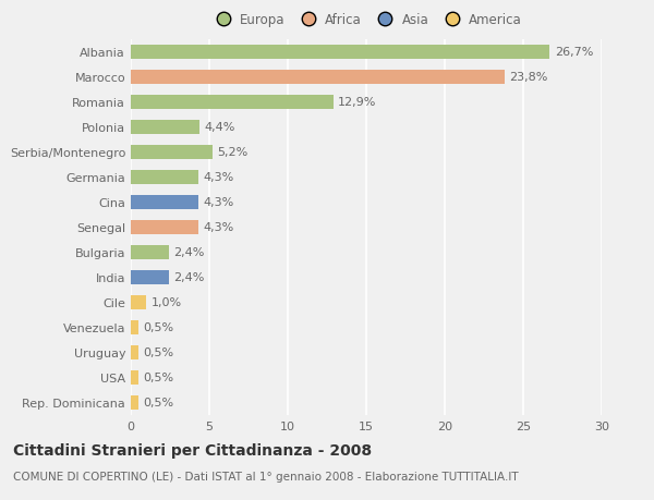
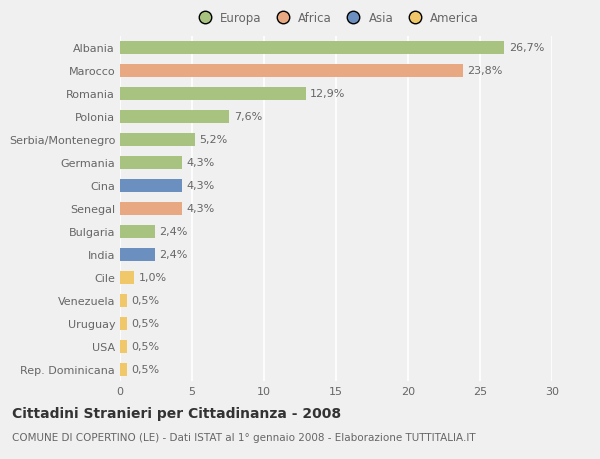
Polonia: 4,4% -> 7,6%
